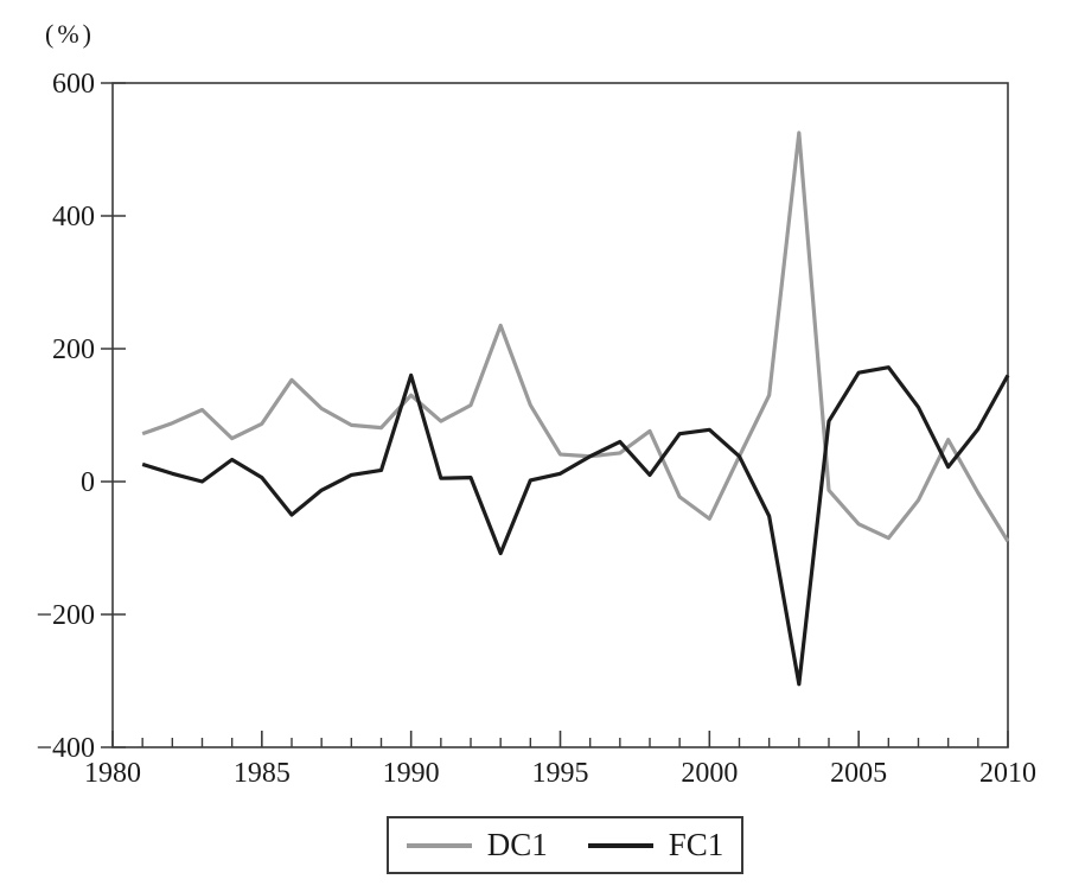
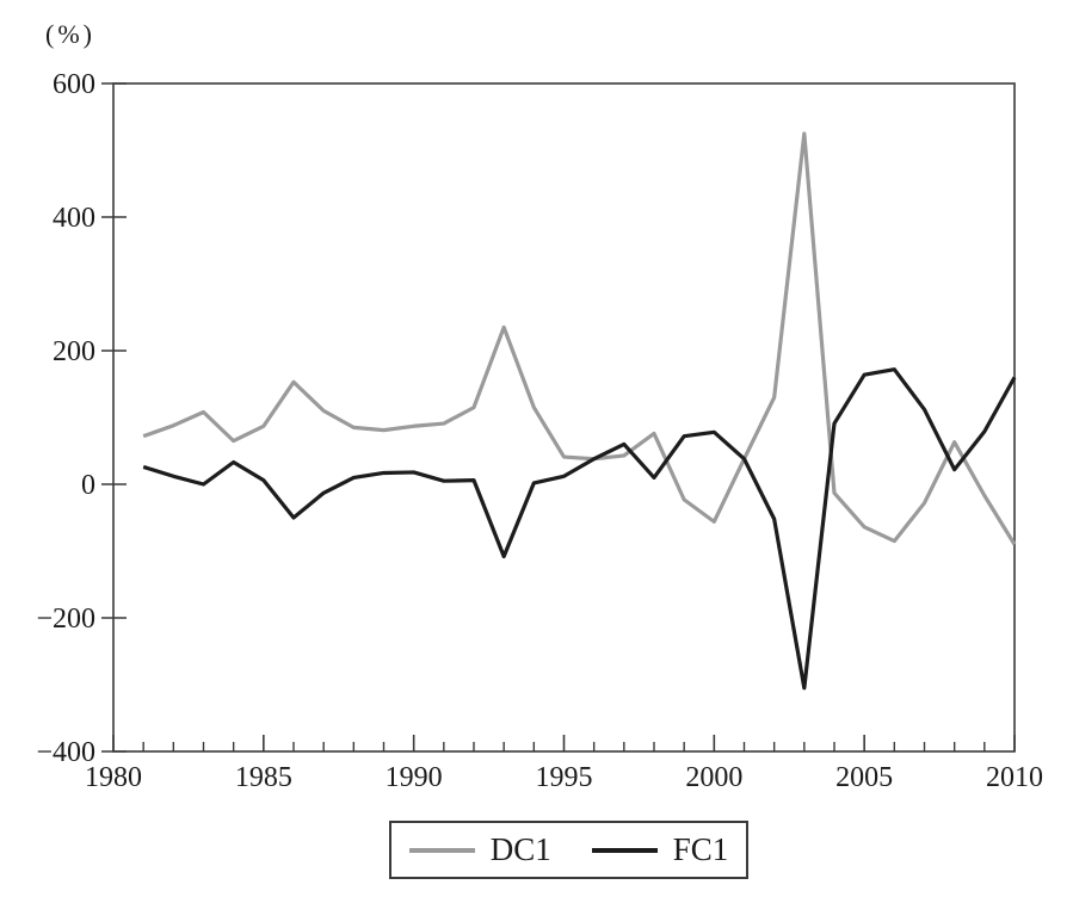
DC1/1990: 130 -> 90
FC1/1990: 160 -> 20
